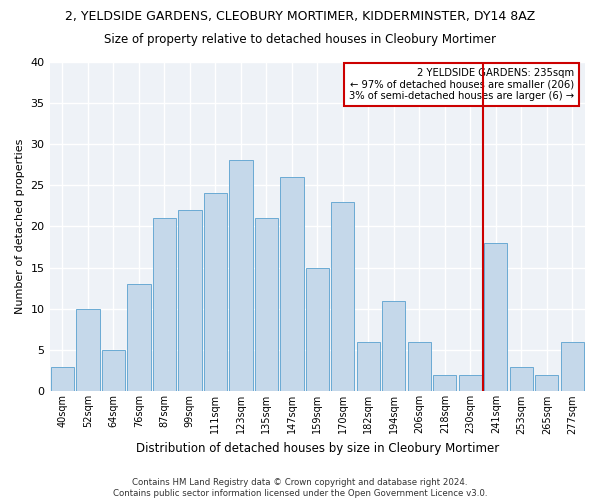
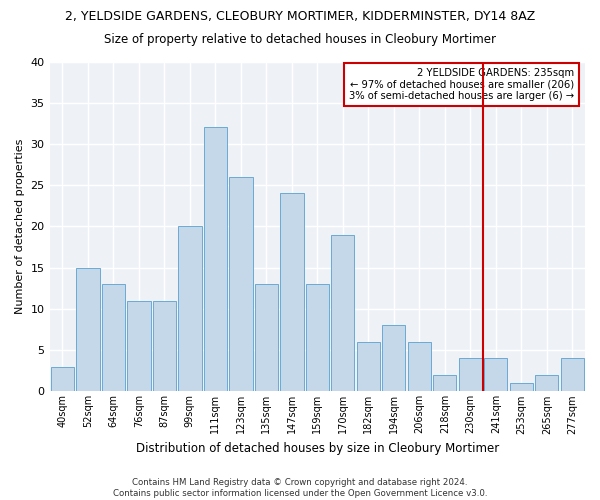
52sqm: 10 -> 15
64sqm: 5 -> 13
76sqm: 13 -> 11
87sqm: 21 -> 11
99sqm: 22 -> 20
111sqm: 24 -> 32
123sqm: 28 -> 26
135sqm: 21 -> 13
147sqm: 26 -> 24
159sqm: 15 -> 13
170sqm: 23 -> 19
194sqm: 11 -> 8
230sqm: 2 -> 4
241sqm: 18 -> 4
253sqm: 3 -> 1
277sqm: 6 -> 4
